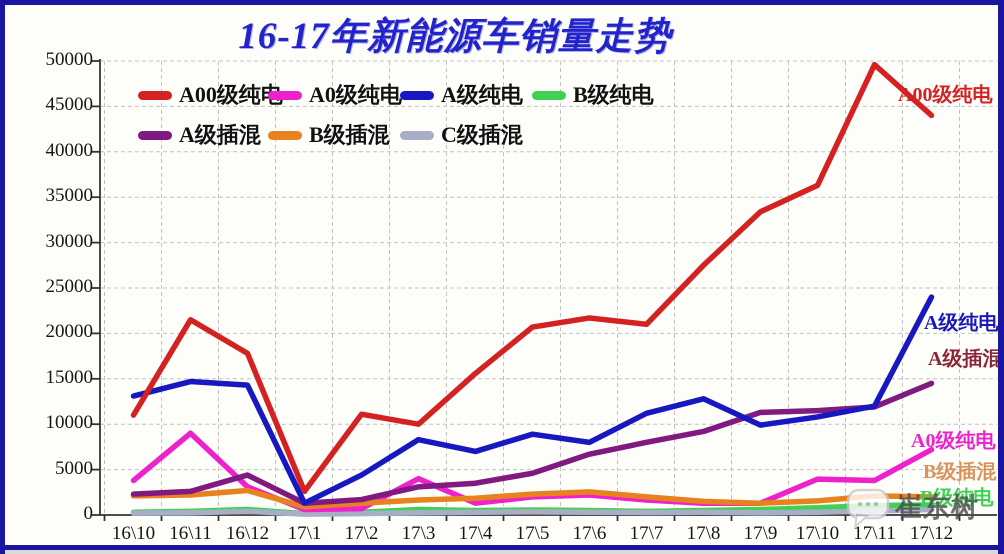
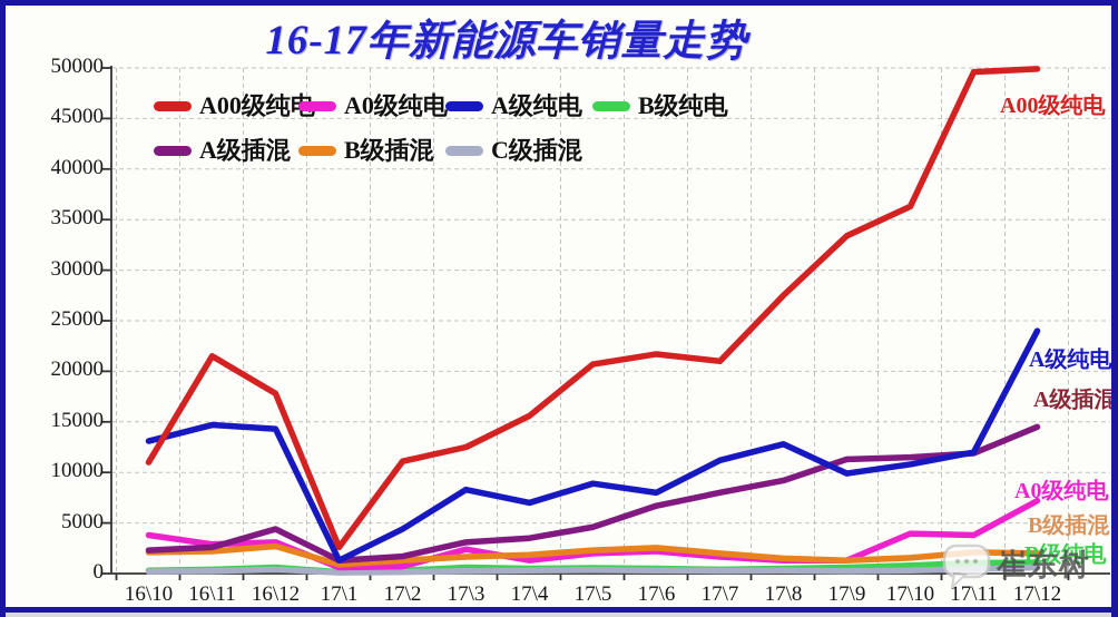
A0级纯电/16\11: 9000 -> 3000
A00级纯电/17\3: 10000 -> 12000
A0级纯电/17\3: 4000 -> 2000
A00级纯电/17\12: 44000 -> 50000
